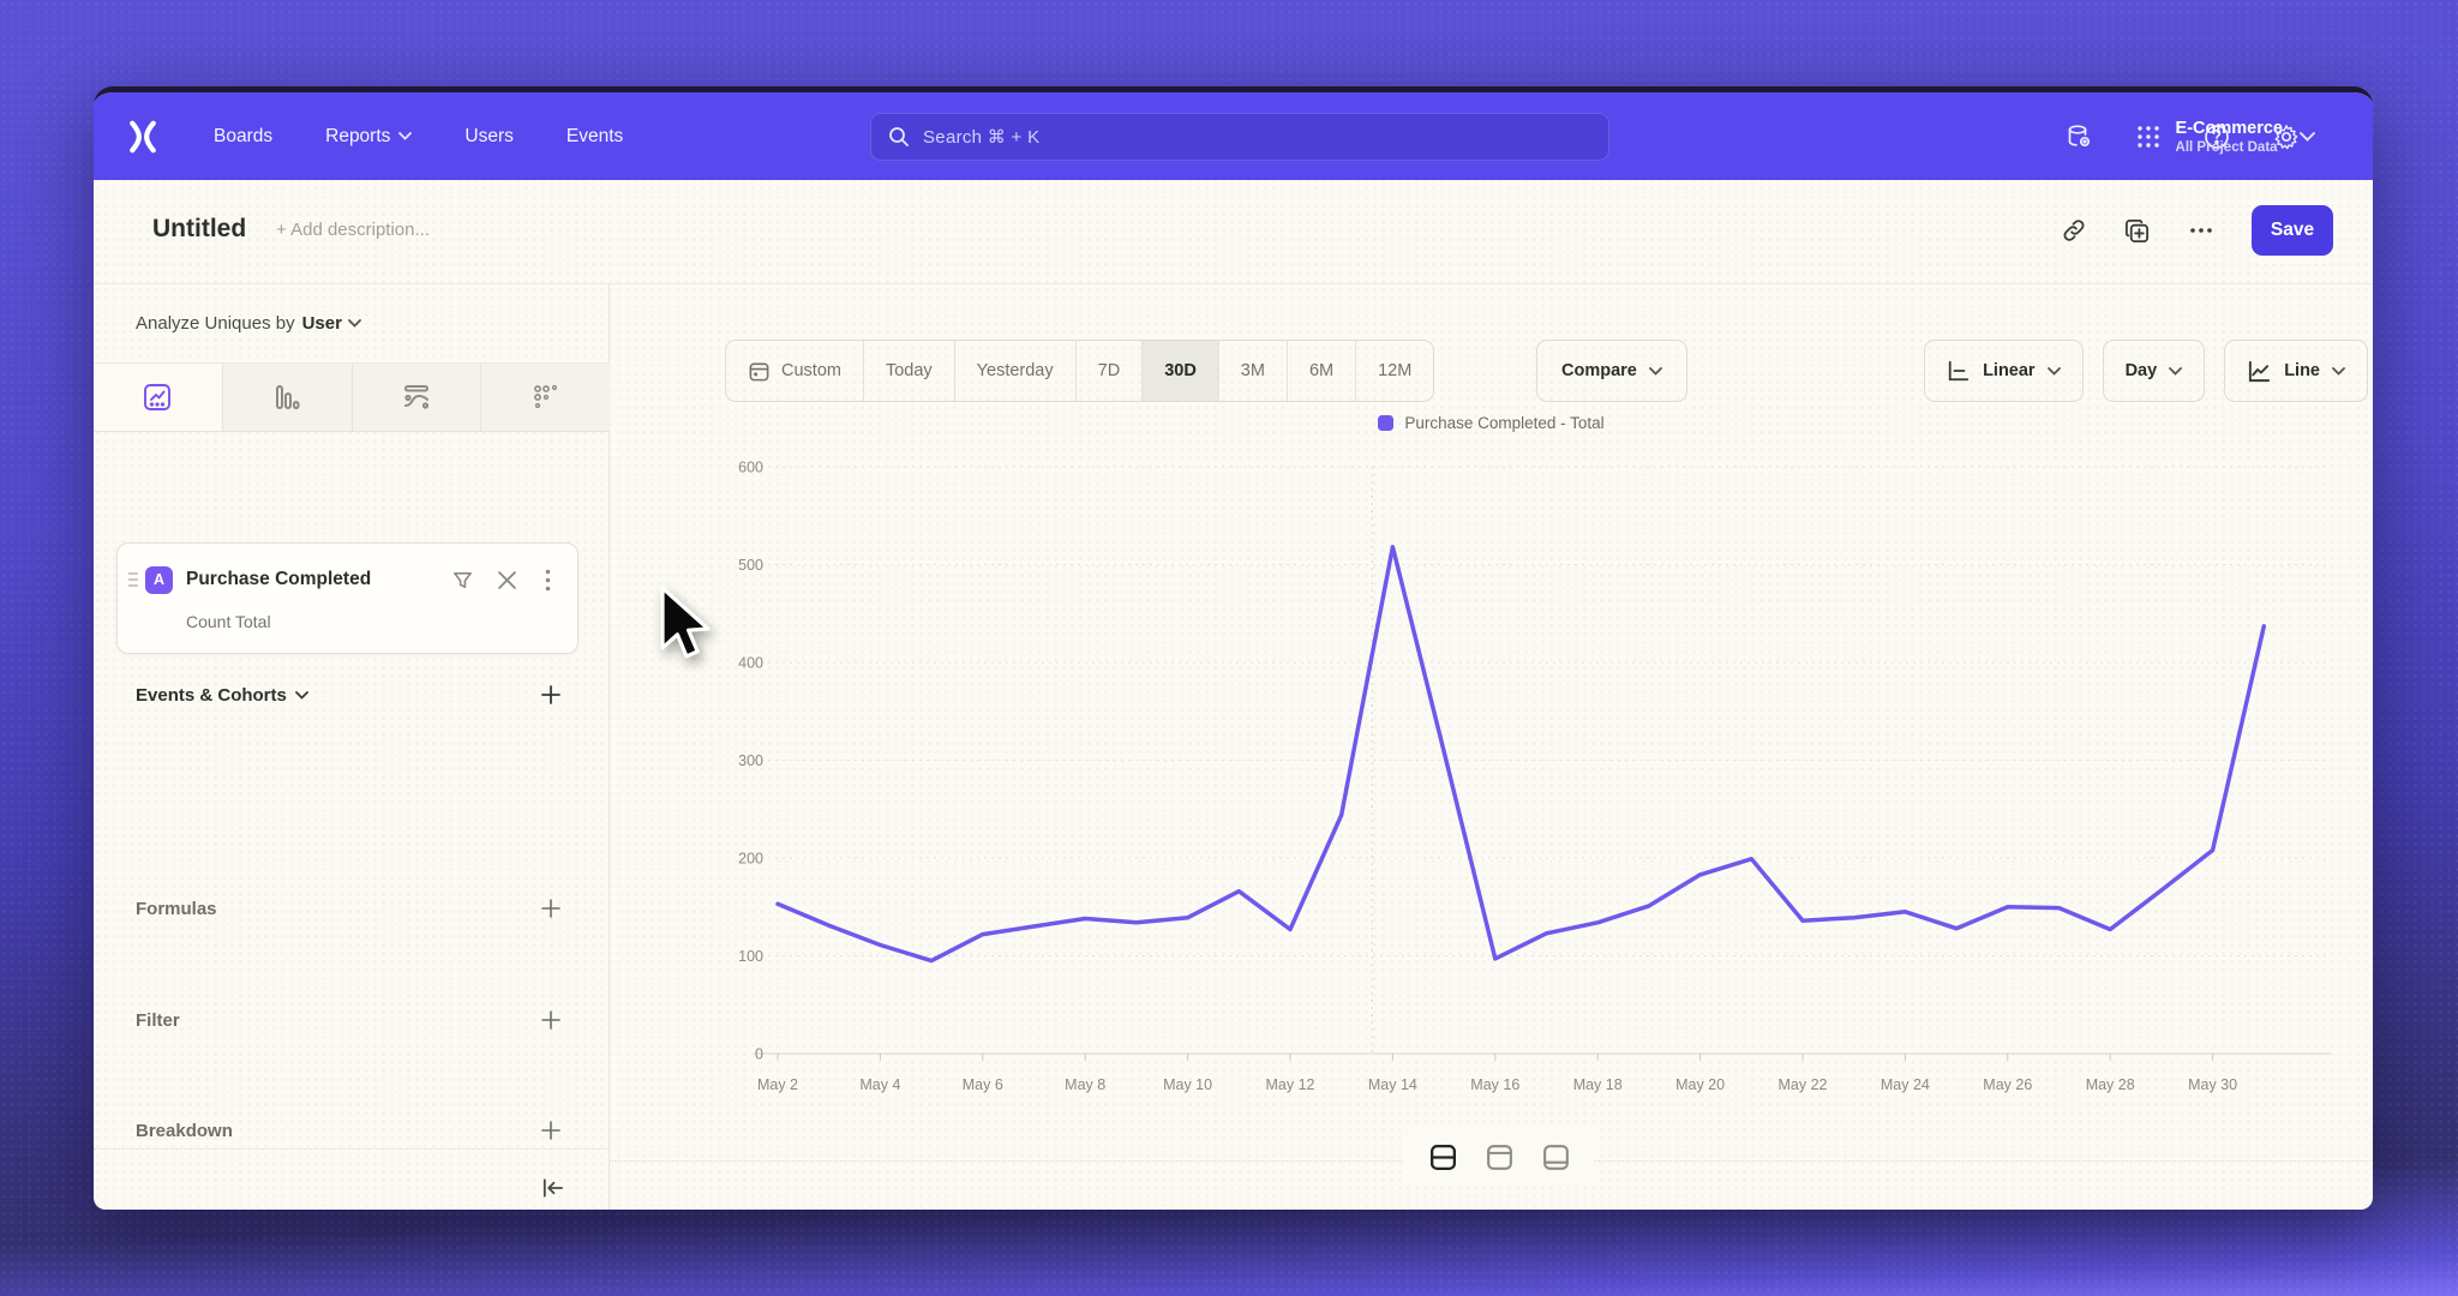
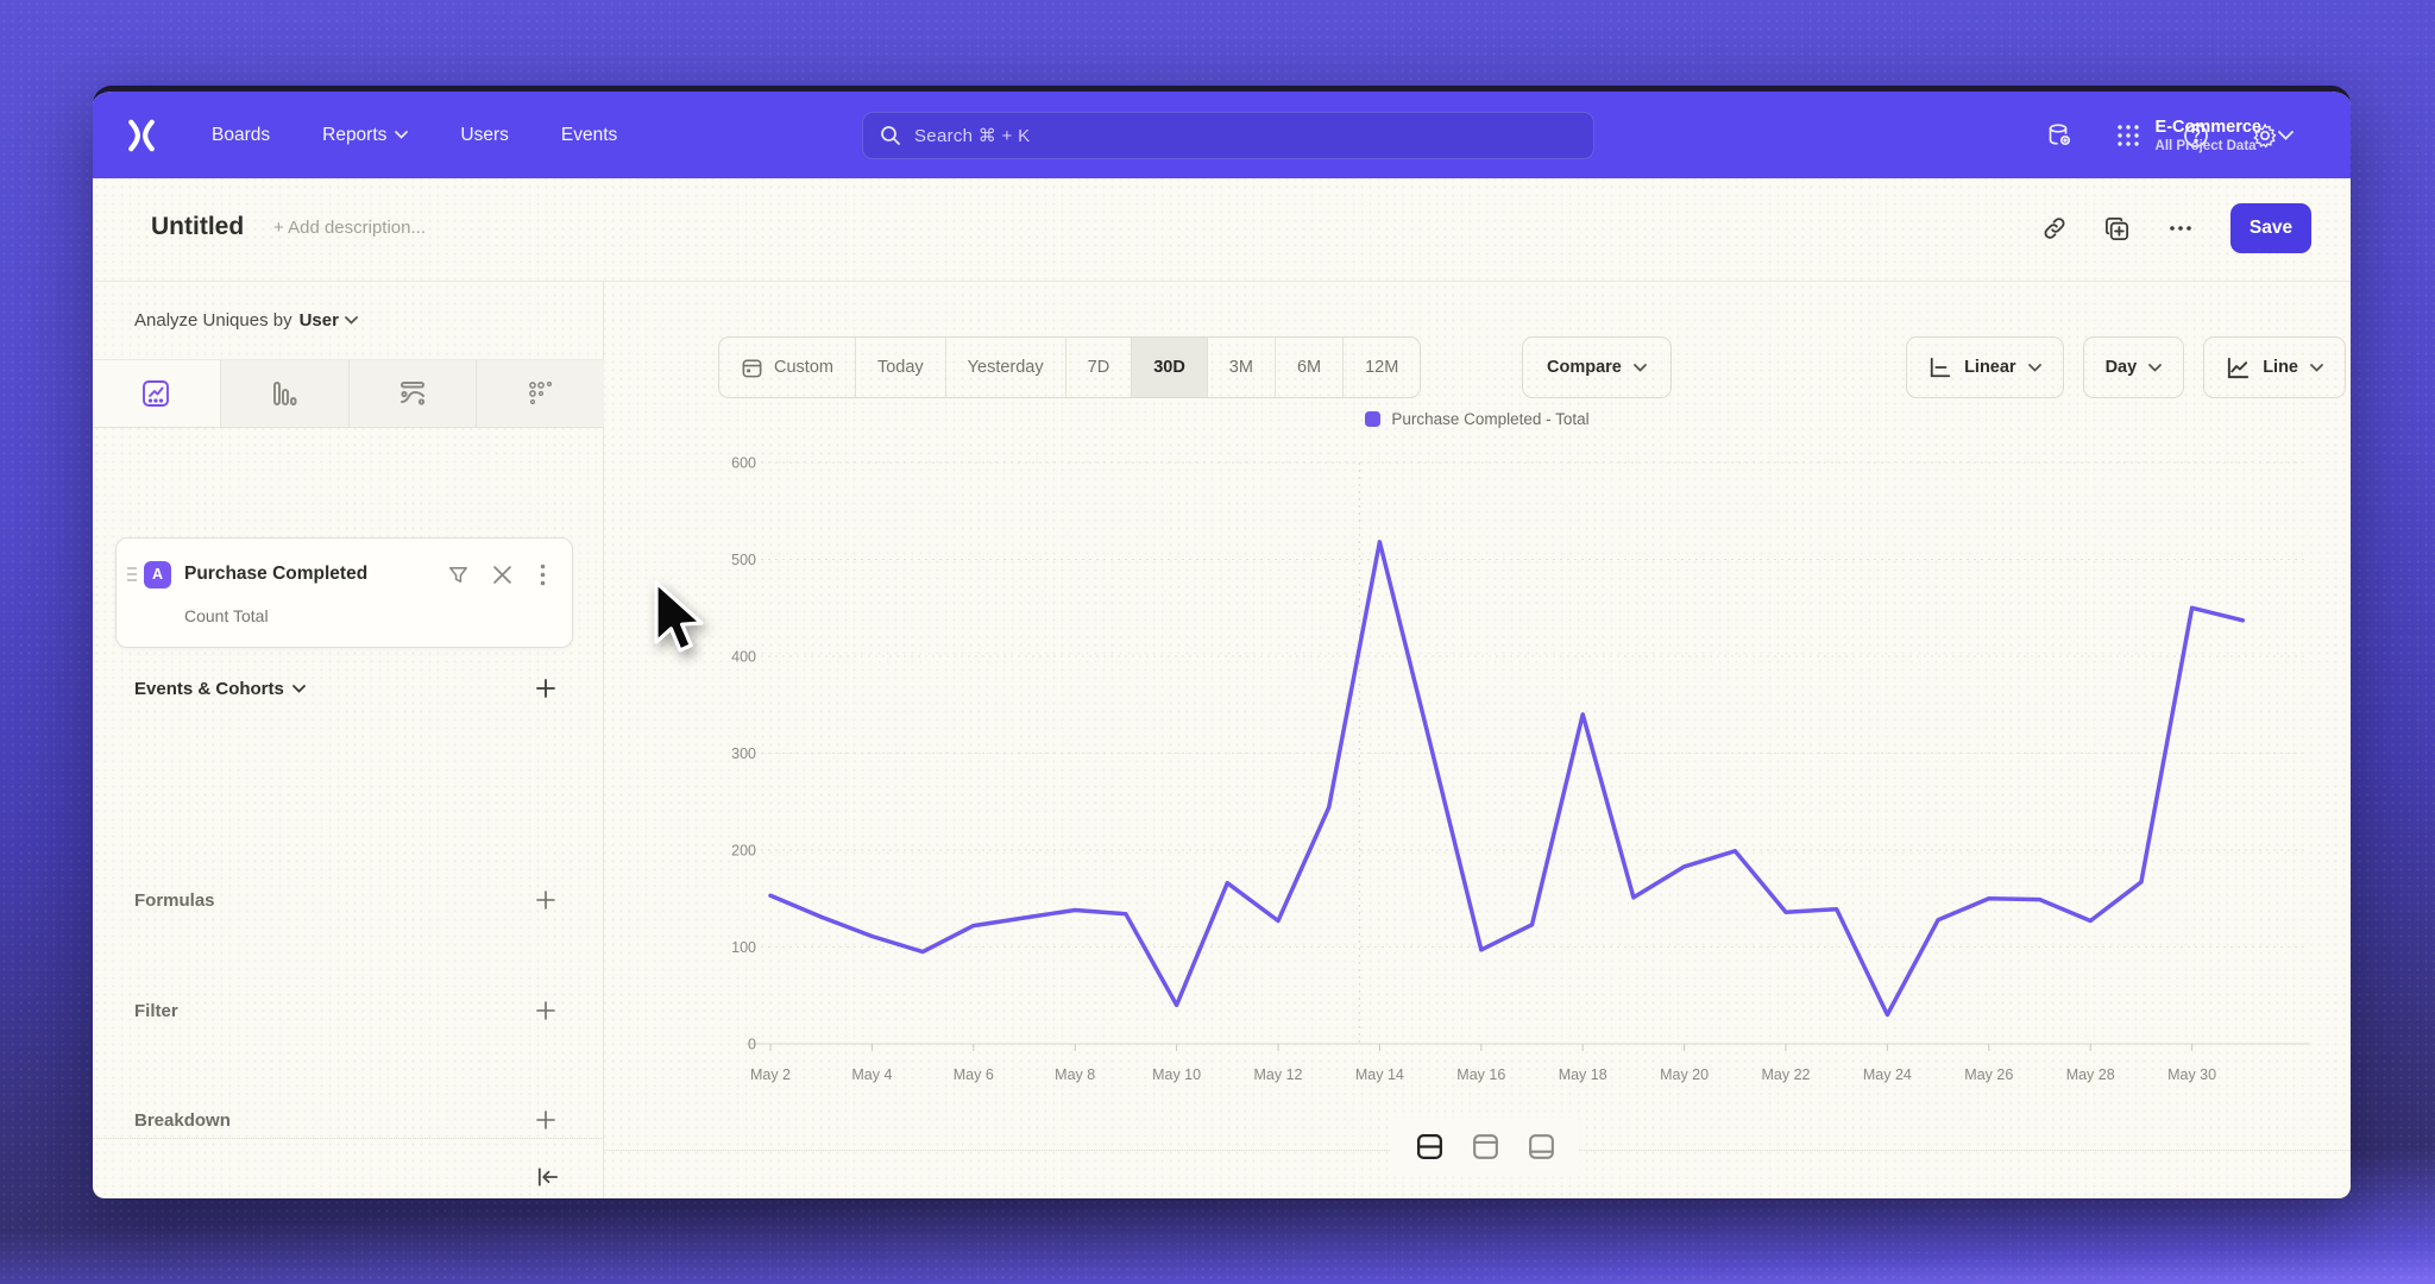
May 10: 140 -> 40
May 18: 130 -> 340
May 24: 140 -> 30
May 30: 210 -> 450
